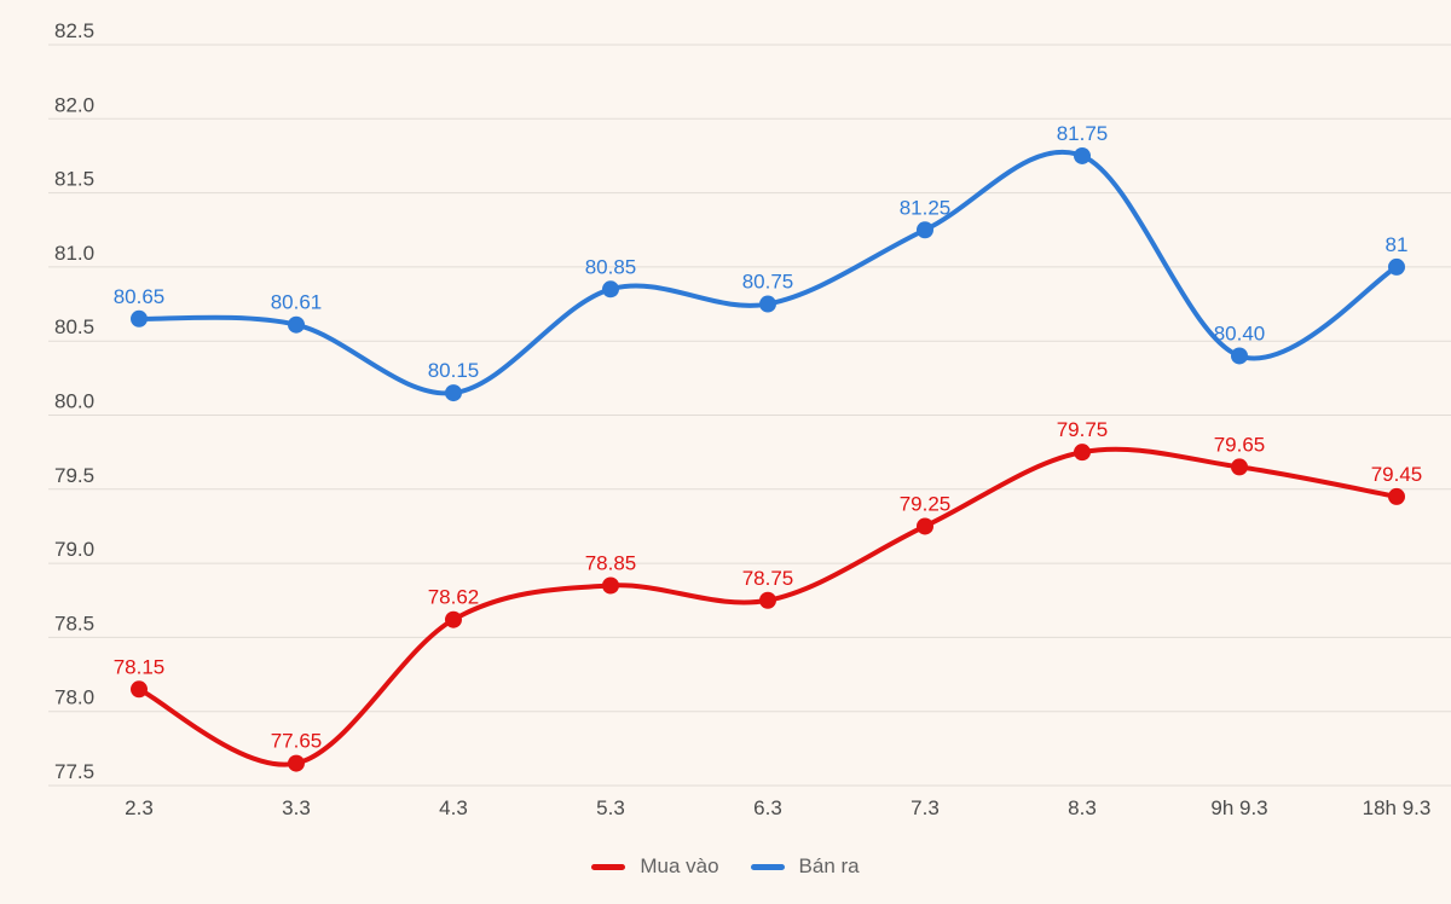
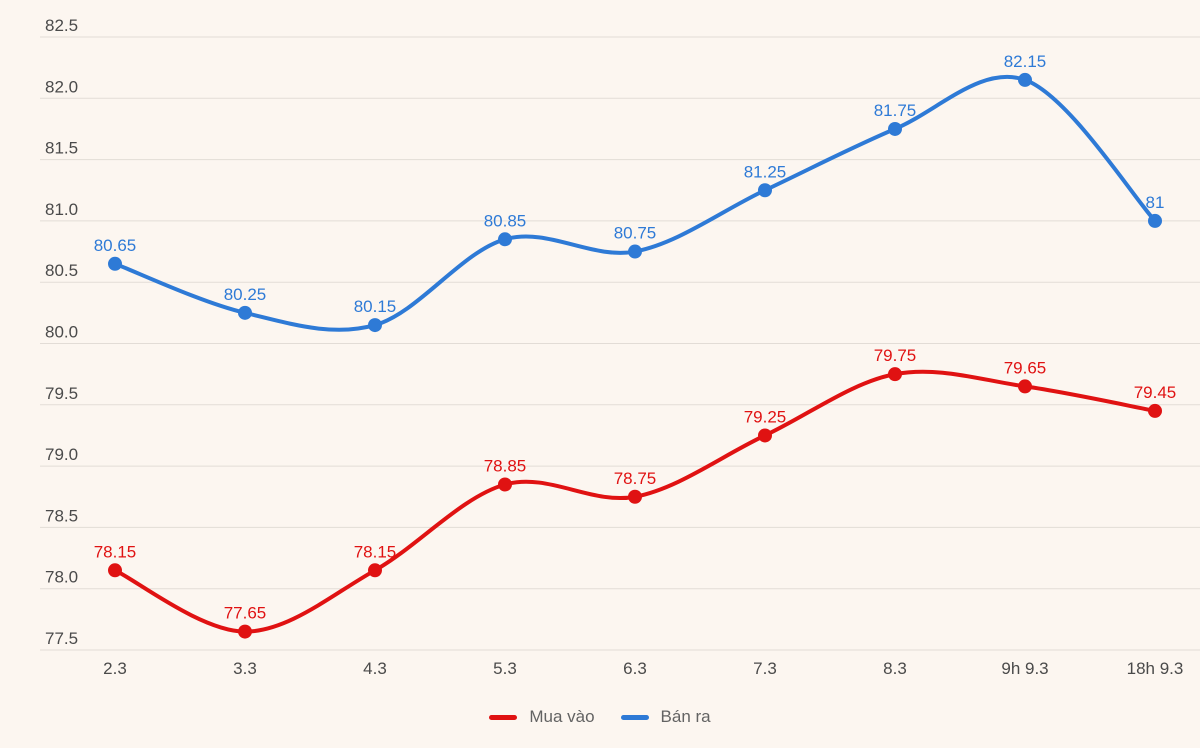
Bán ra/3.3: 80.61 -> 80.25
Mua vào/4.3: 78.62 -> 78.15
Bán ra/9h 9.3: 80.40 -> 82.15
